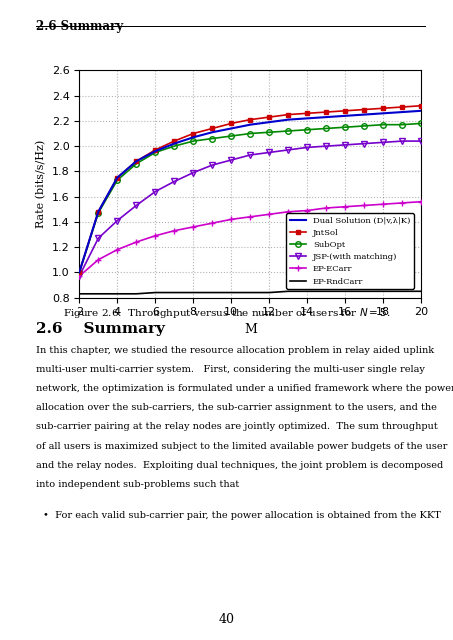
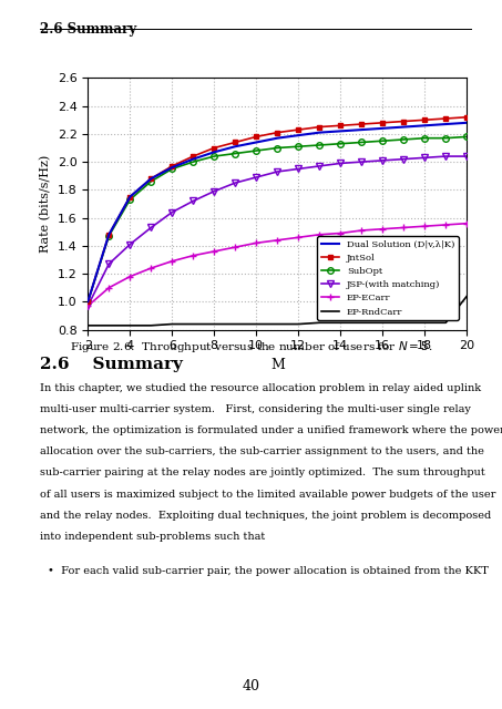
EP-RndCarr/20: 0.85 -> 1.04
